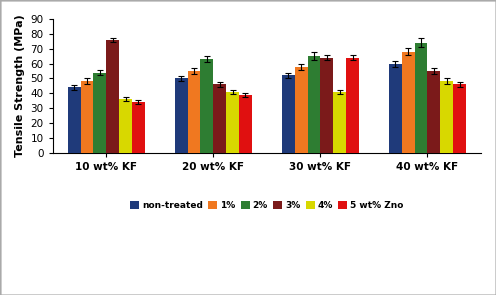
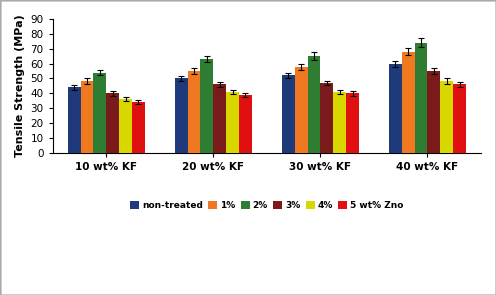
3%/10 wt% KF: 76 -> 40
3%/30 wt% KF: 64 -> 47
5 wt% Zno/30 wt% KF: 64 -> 40
